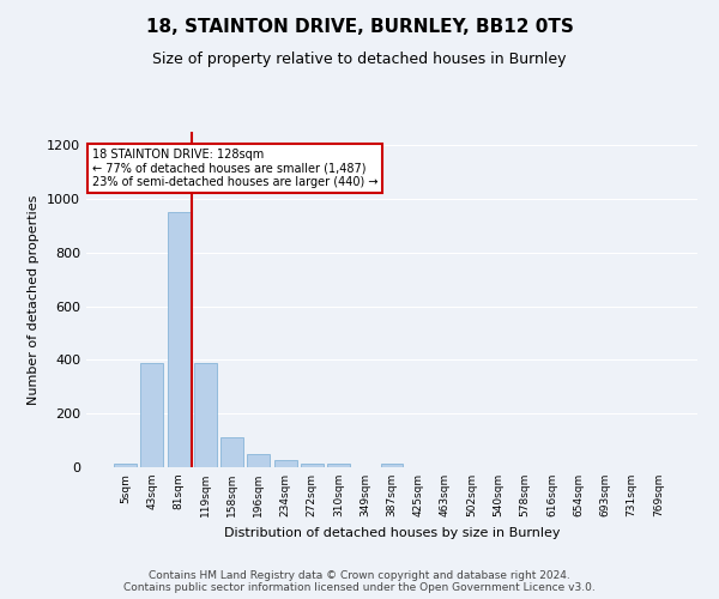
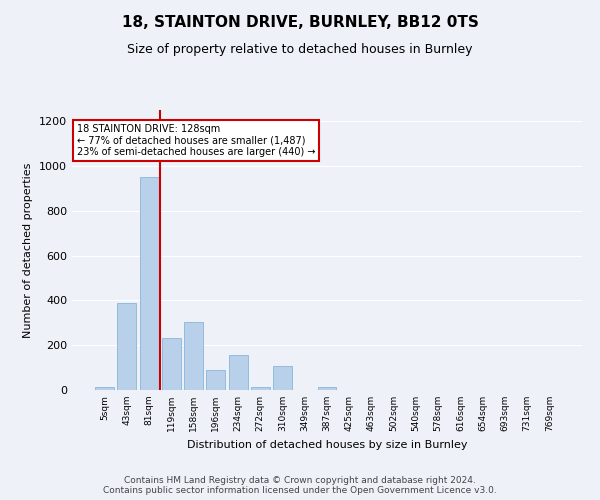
119sqm: 390 -> 230
158sqm: 110 -> 305
196sqm: 50 -> 90
234sqm: 25 -> 155
310sqm: 12 -> 105
